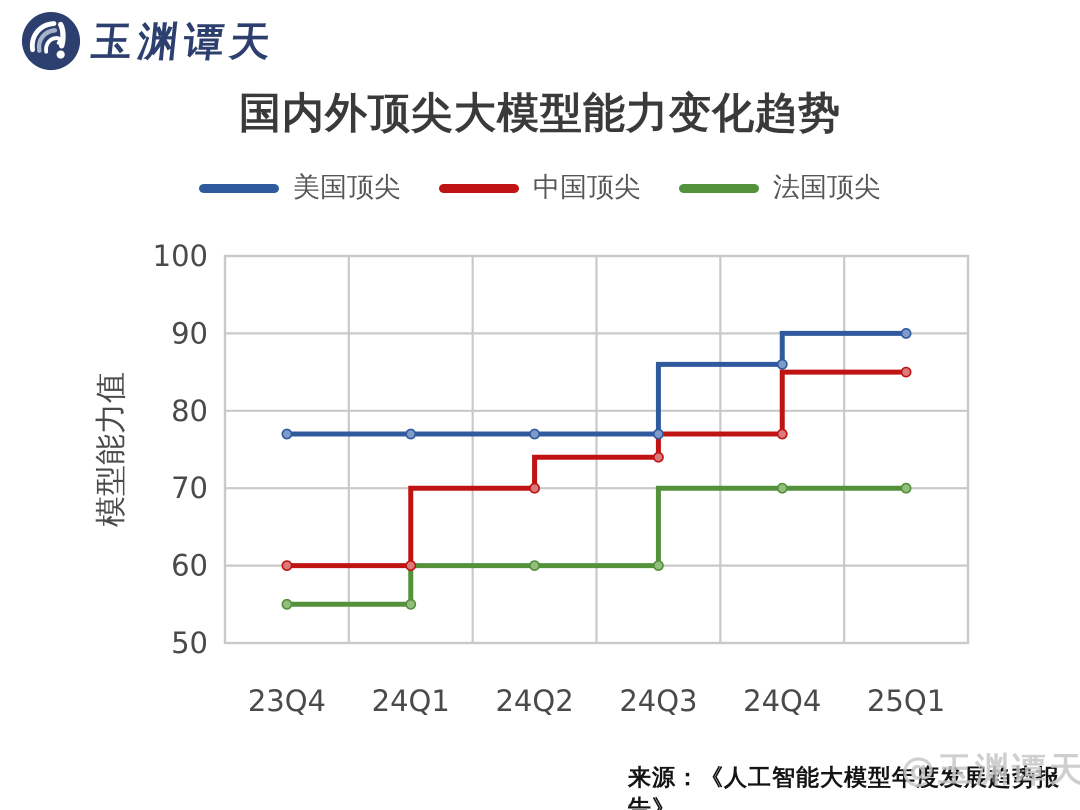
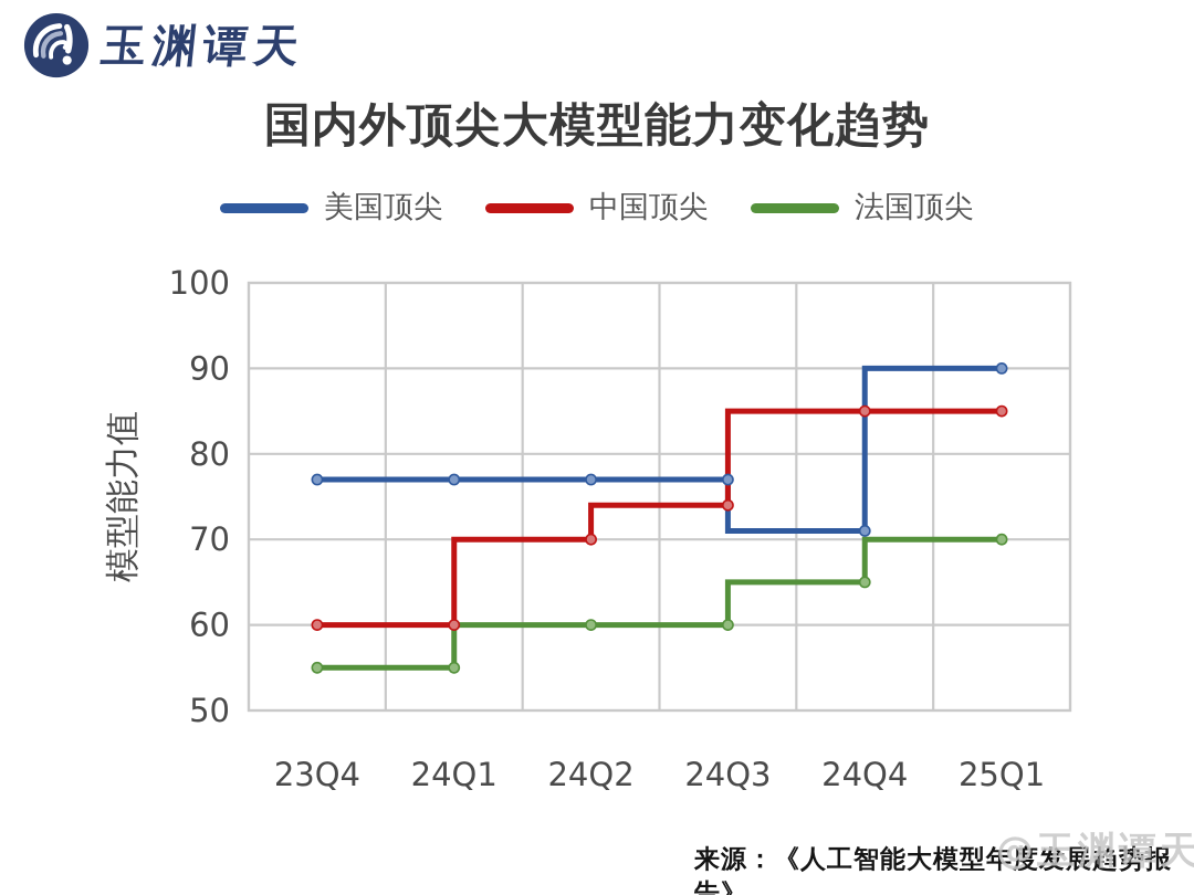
美国顶尖/24Q4: 86 -> 71
中国顶尖/24Q4: 77 -> 85
法国顶尖/24Q4: 70 -> 65
